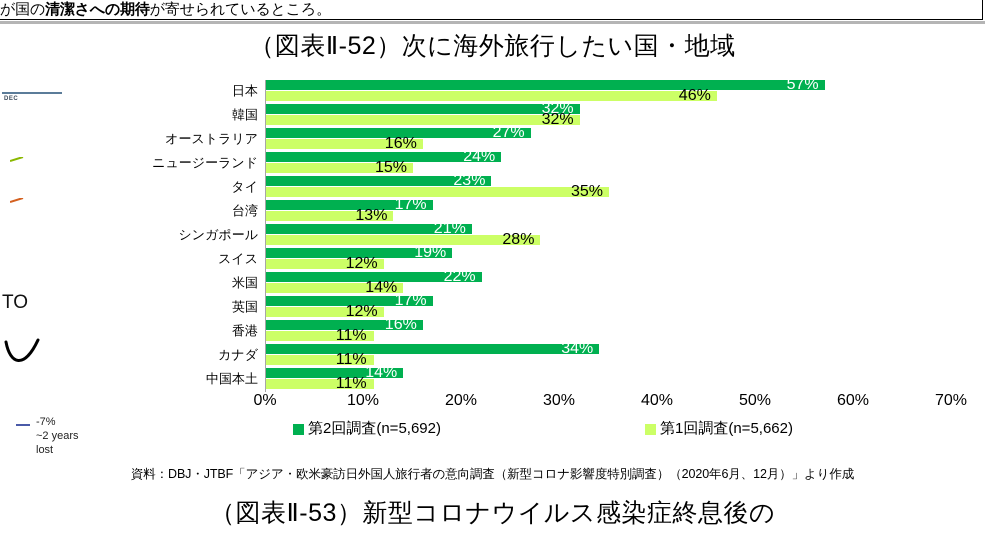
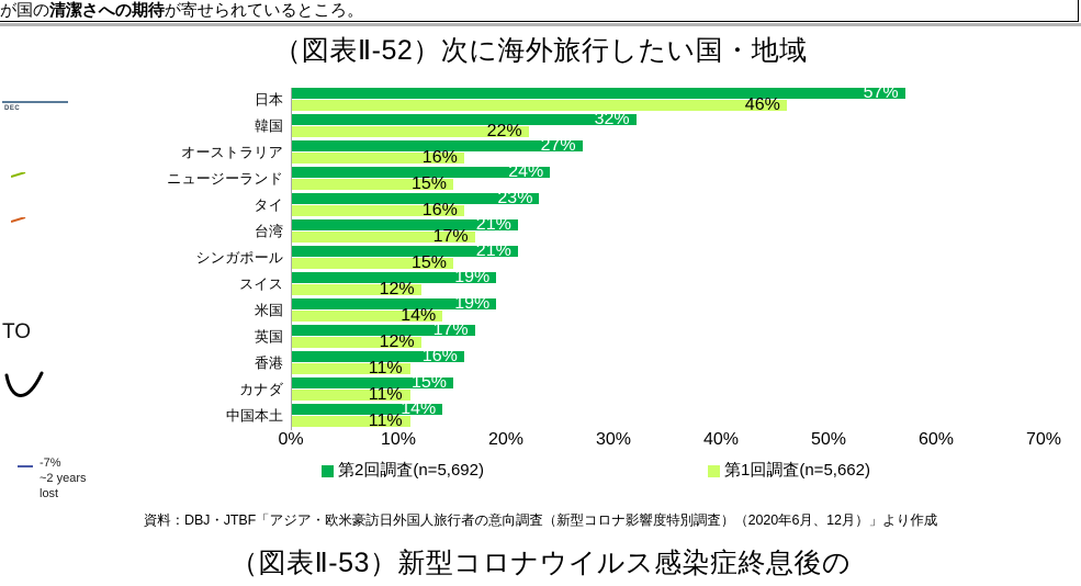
第1回調査(n=5,662)/韓国: 32% -> 22%
第1回調査(n=5,662)/タイ: 35% -> 16%
第2回調査(n=5,692)/台湾: 17% -> 21%
第1回調査(n=5,662)/台湾: 13% -> 17%
第1回調査(n=5,662)/シンガポール: 28% -> 15%
第2回調査(n=5,692)/米国: 22% -> 19%
第2回調査(n=5,692)/カナダ: 34% -> 15%
